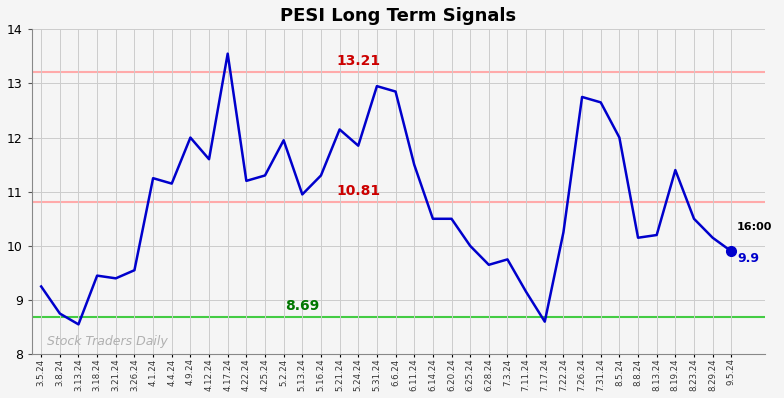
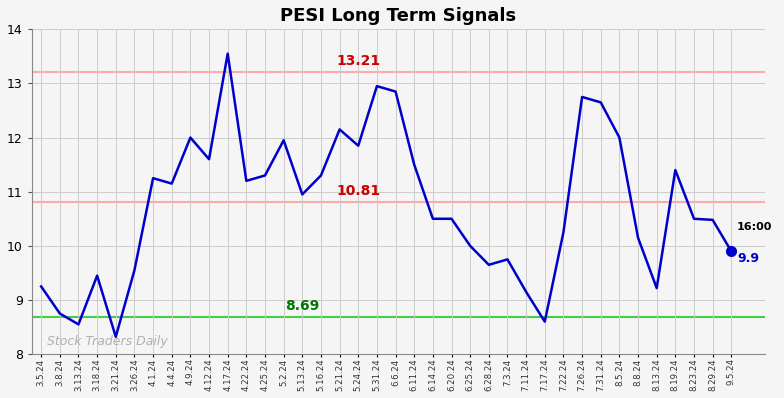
3.21.24: 9.40 -> 8.32
8.13.24: 10.20 -> 9.22
8.29.24: 10.15 -> 10.48
